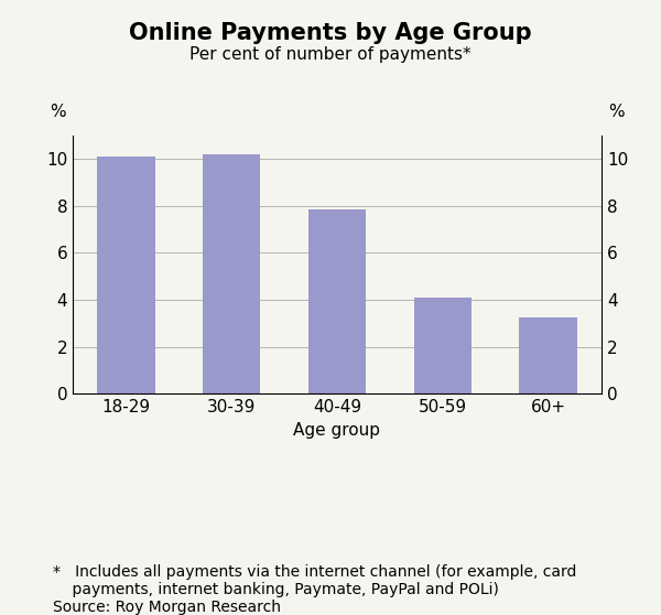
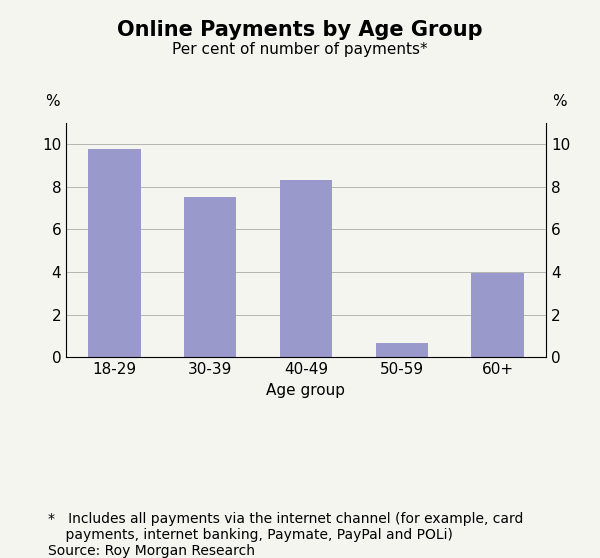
18-29: 10.10 -> 9.75
30-39: 10.20 -> 7.50
40-49: 7.85 -> 8.30
50-59: 4.10 -> 0.65
60+: 3.25 -> 3.95
